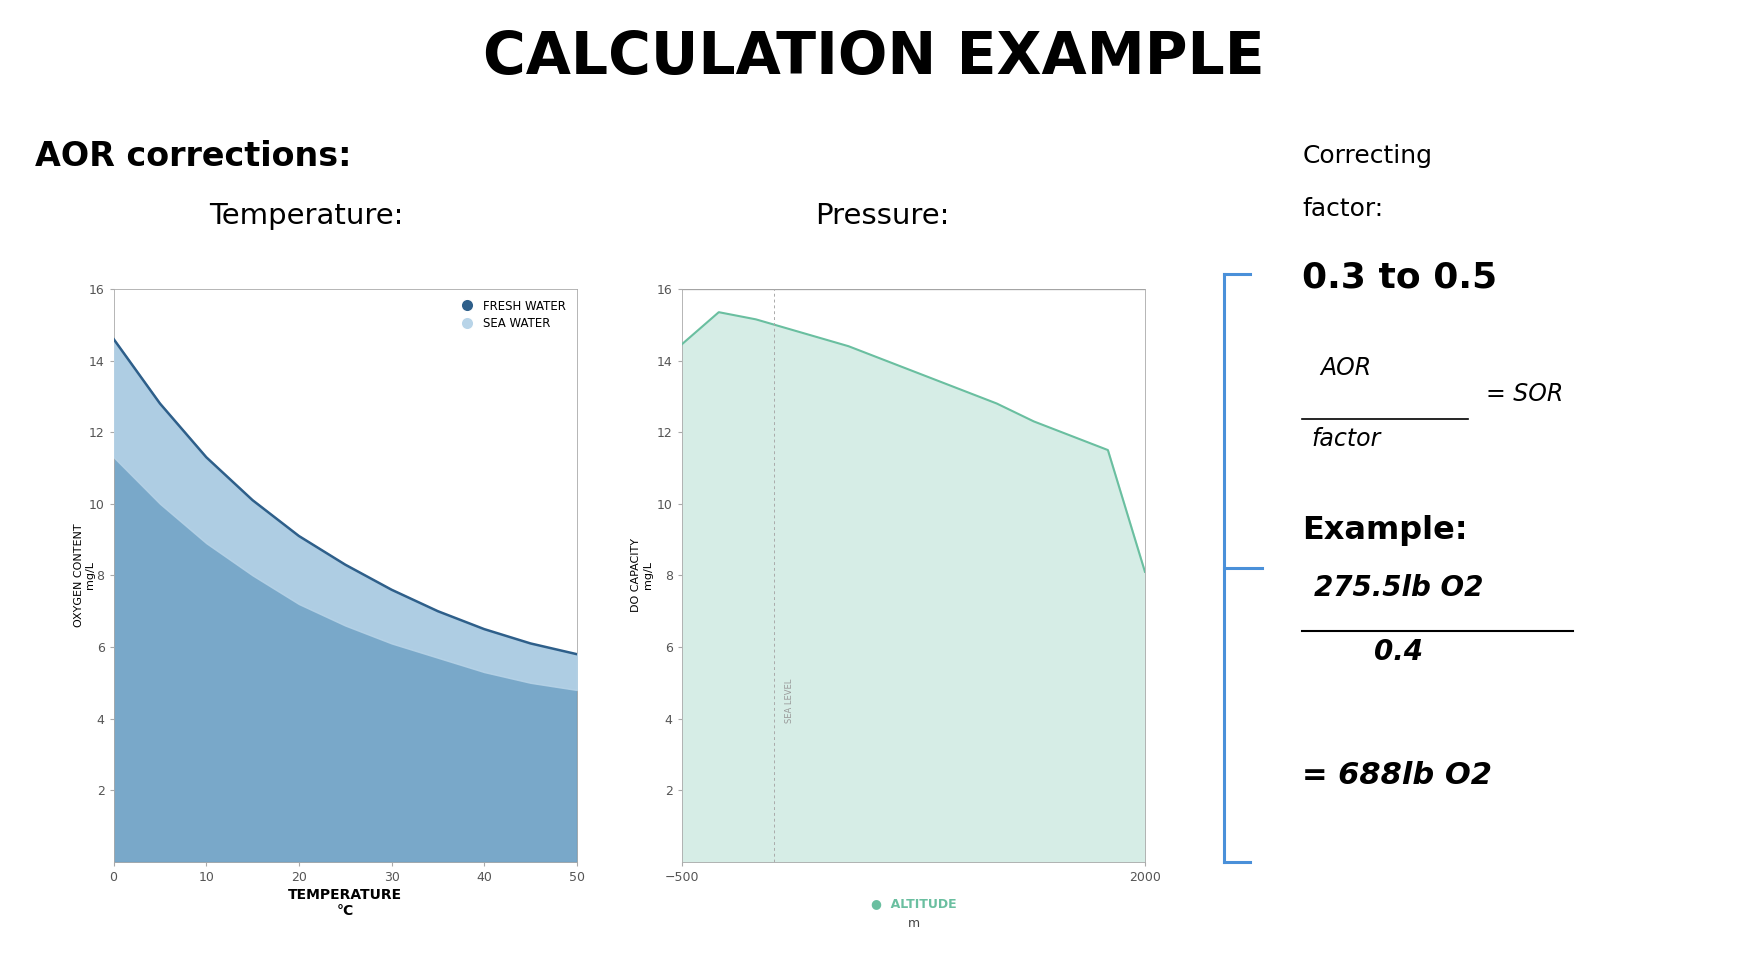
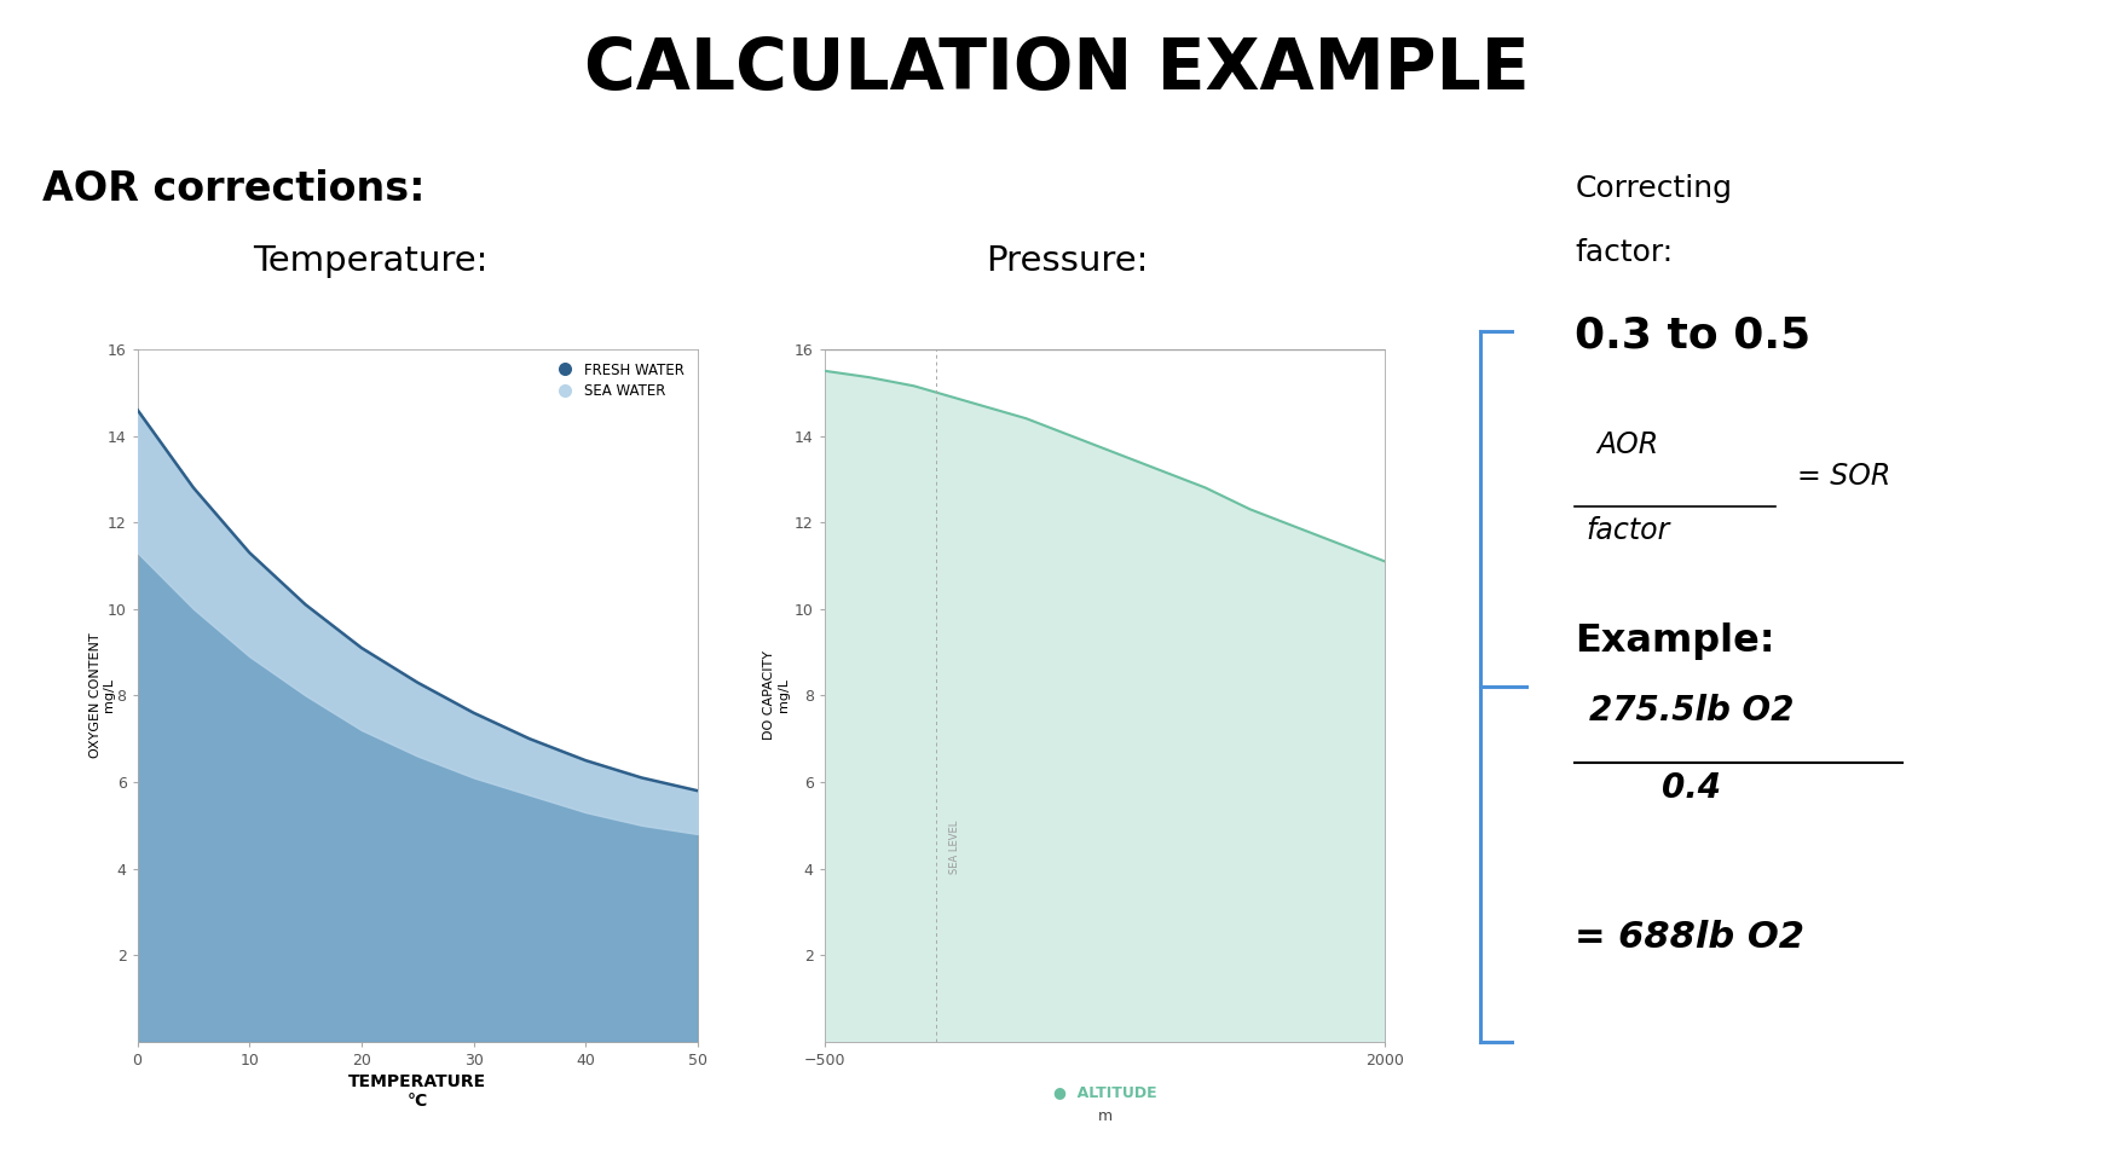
−500: 14.45 -> 15.50
2000: 8.10 -> 11.10
